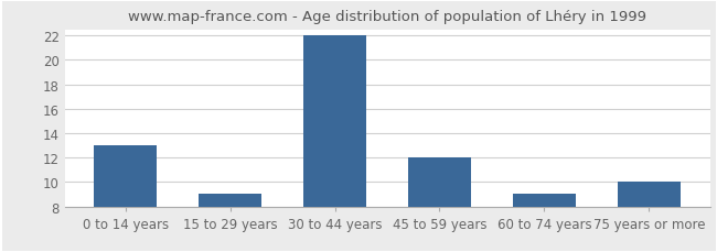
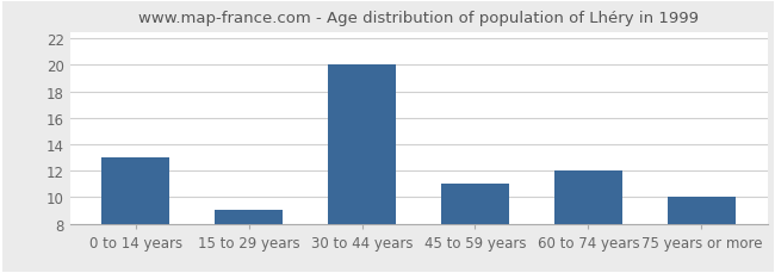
30 to 44 years: 22 -> 20
45 to 59 years: 12 -> 11
60 to 74 years: 9 -> 12
